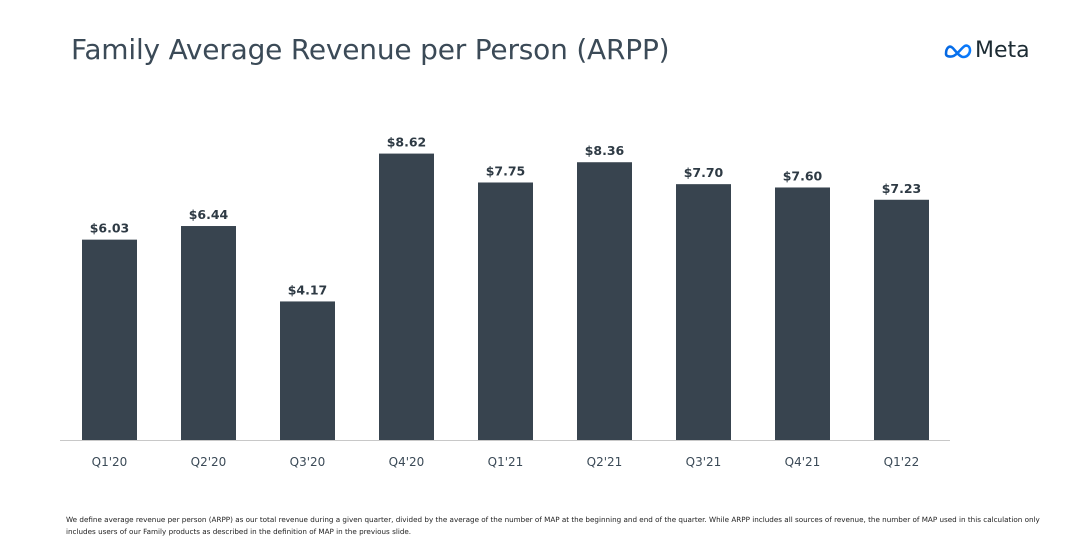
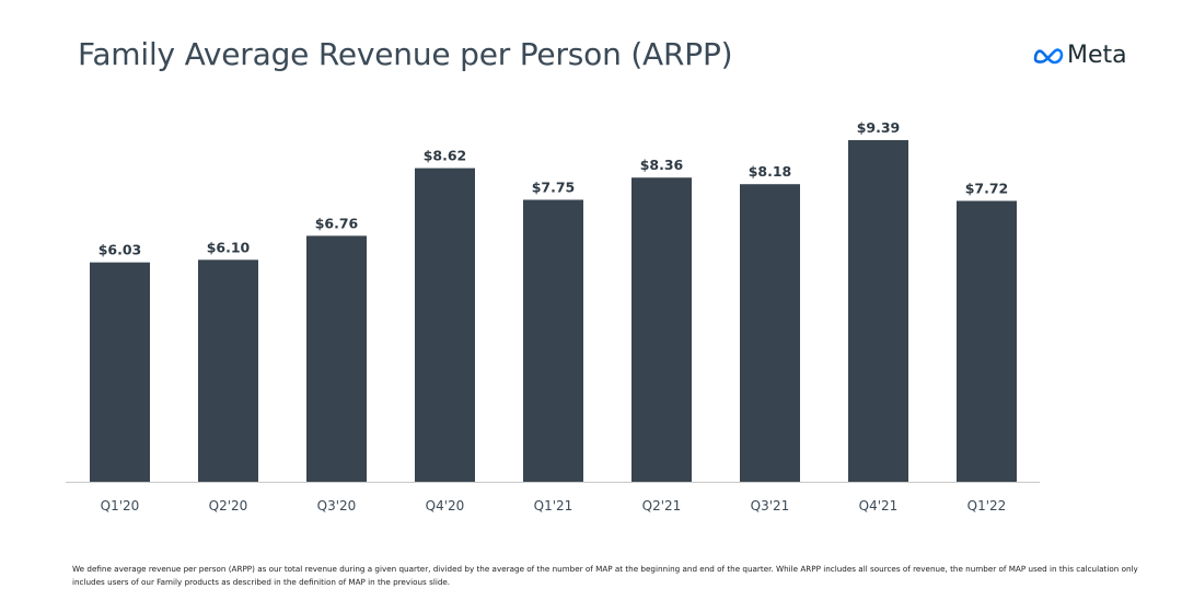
Q2'20: $6.44 -> $6.10
Q3'20: $4.17 -> $6.76
Q3'21: $7.70 -> $8.18
Q4'21: $7.60 -> $9.39
Q1'22: $7.23 -> $7.72
